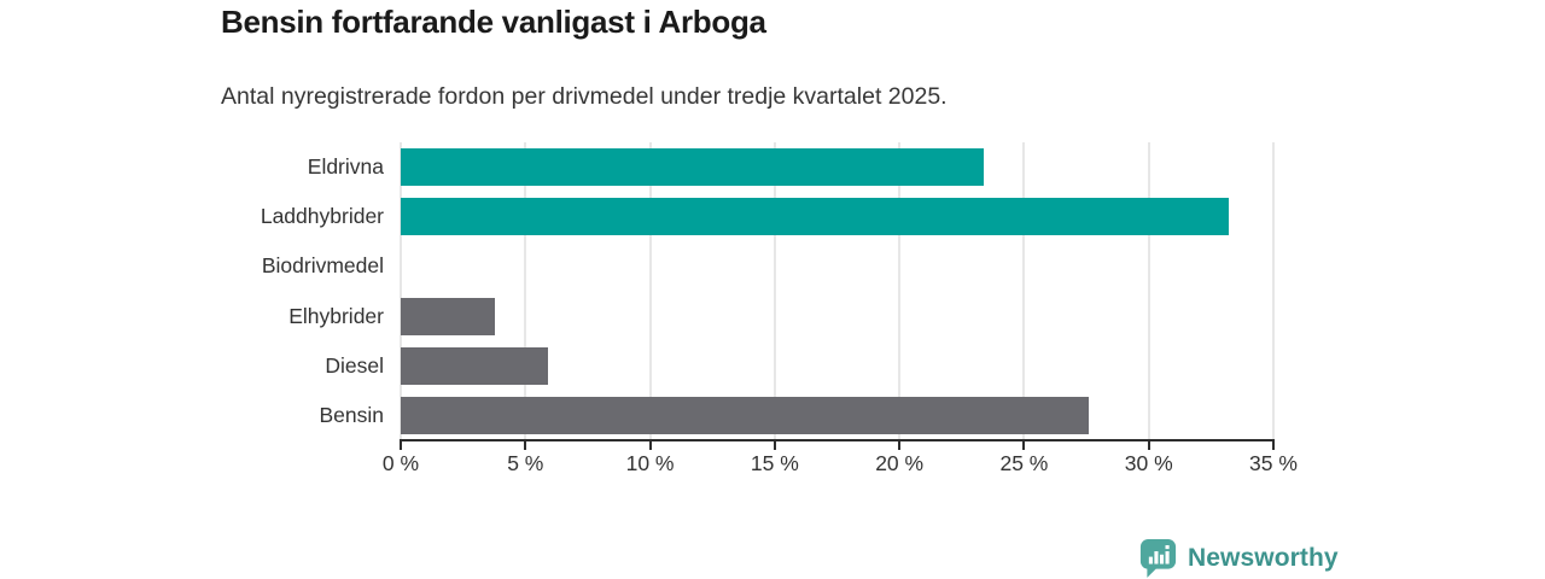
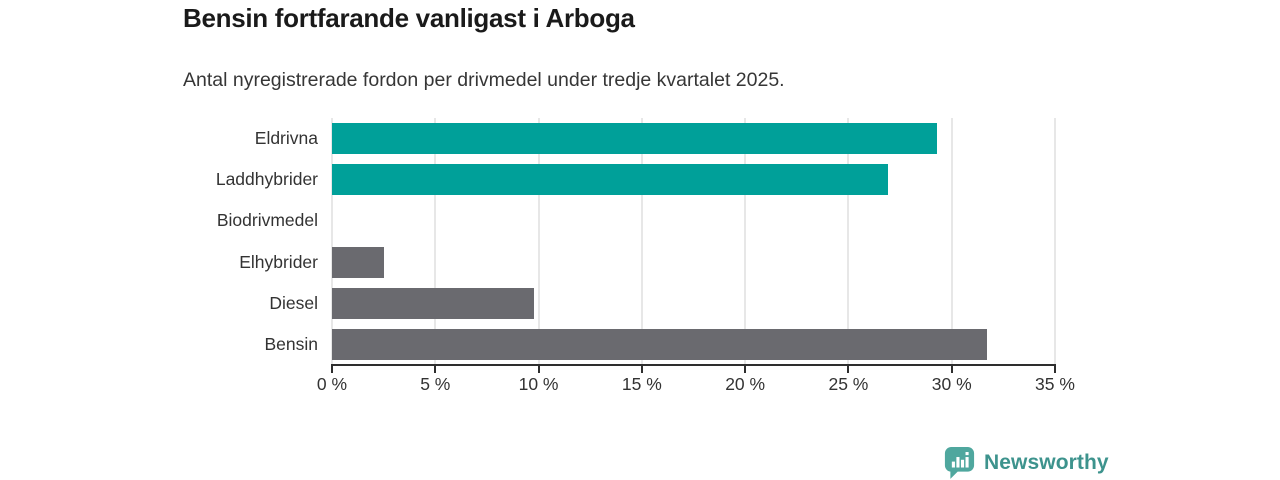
Eldrivna: 23.4% -> 29.3%
Laddhybrider: 33.2% -> 26.9%
Elhybrider: 3.8% -> 2.5%
Diesel: 5.9% -> 9.8%
Bensin: 27.6% -> 31.7%
